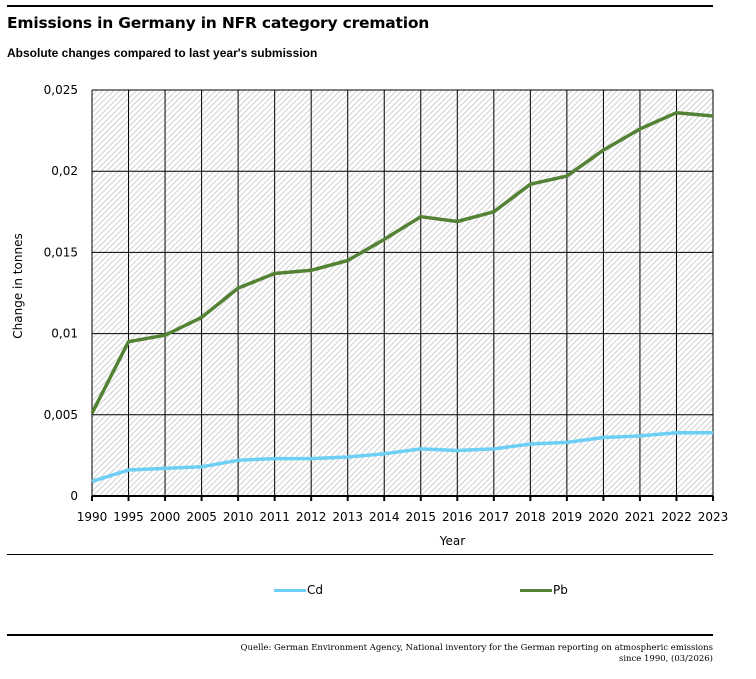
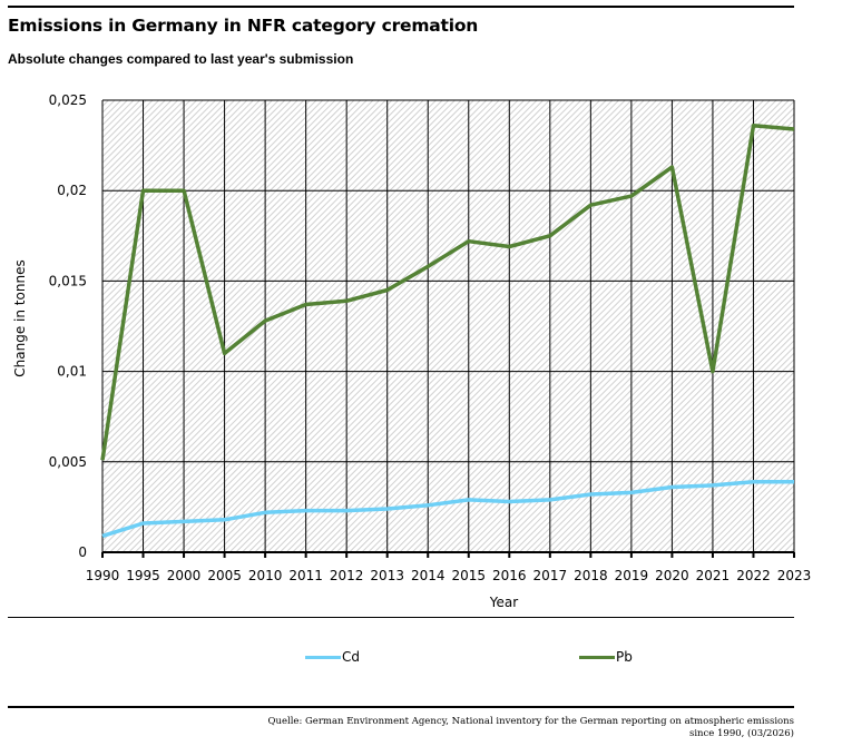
Pb/1995: 0,01 -> 0,02
Pb/2000: 0,01 -> 0,02
Pb/2021: 0,02 -> 0,01
